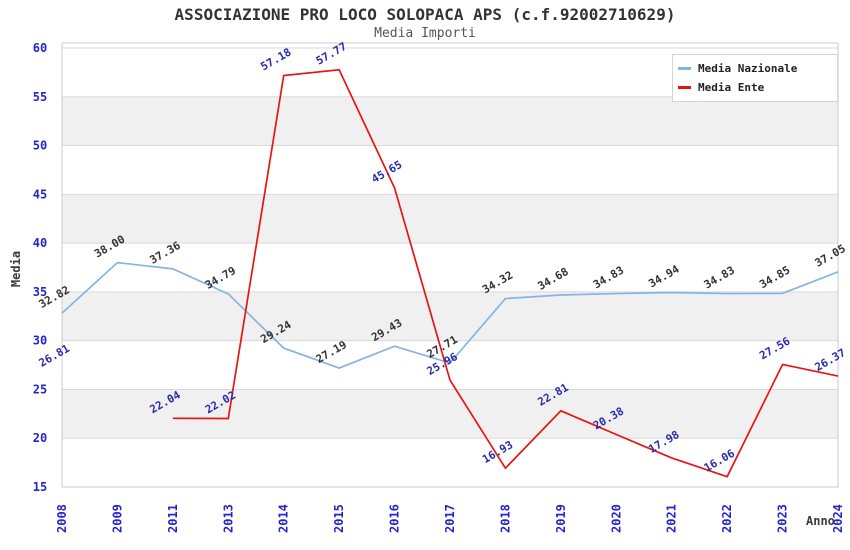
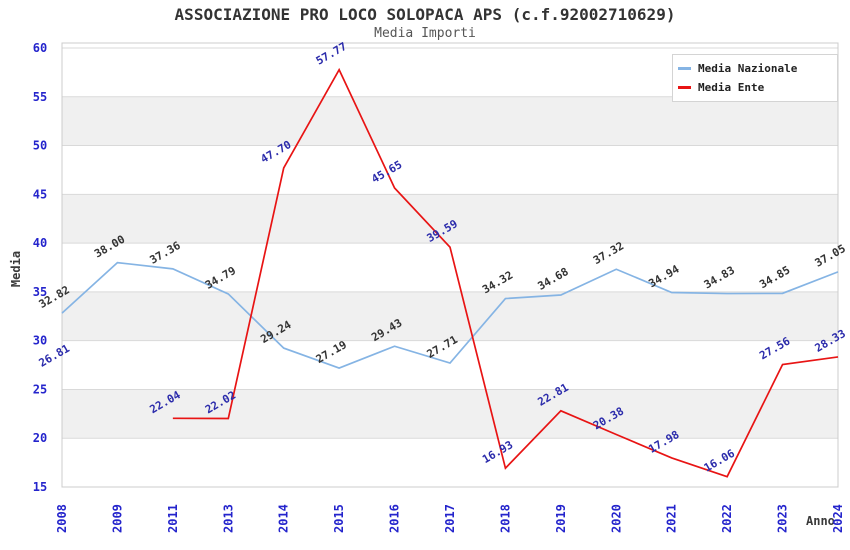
Media Ente/2014: 57.18 -> 47.70
Media Ente/2017: 25.96 -> 39.59
Media Nazionale/2020: 34.83 -> 37.32
Media Ente/2024: 26.37 -> 28.33
